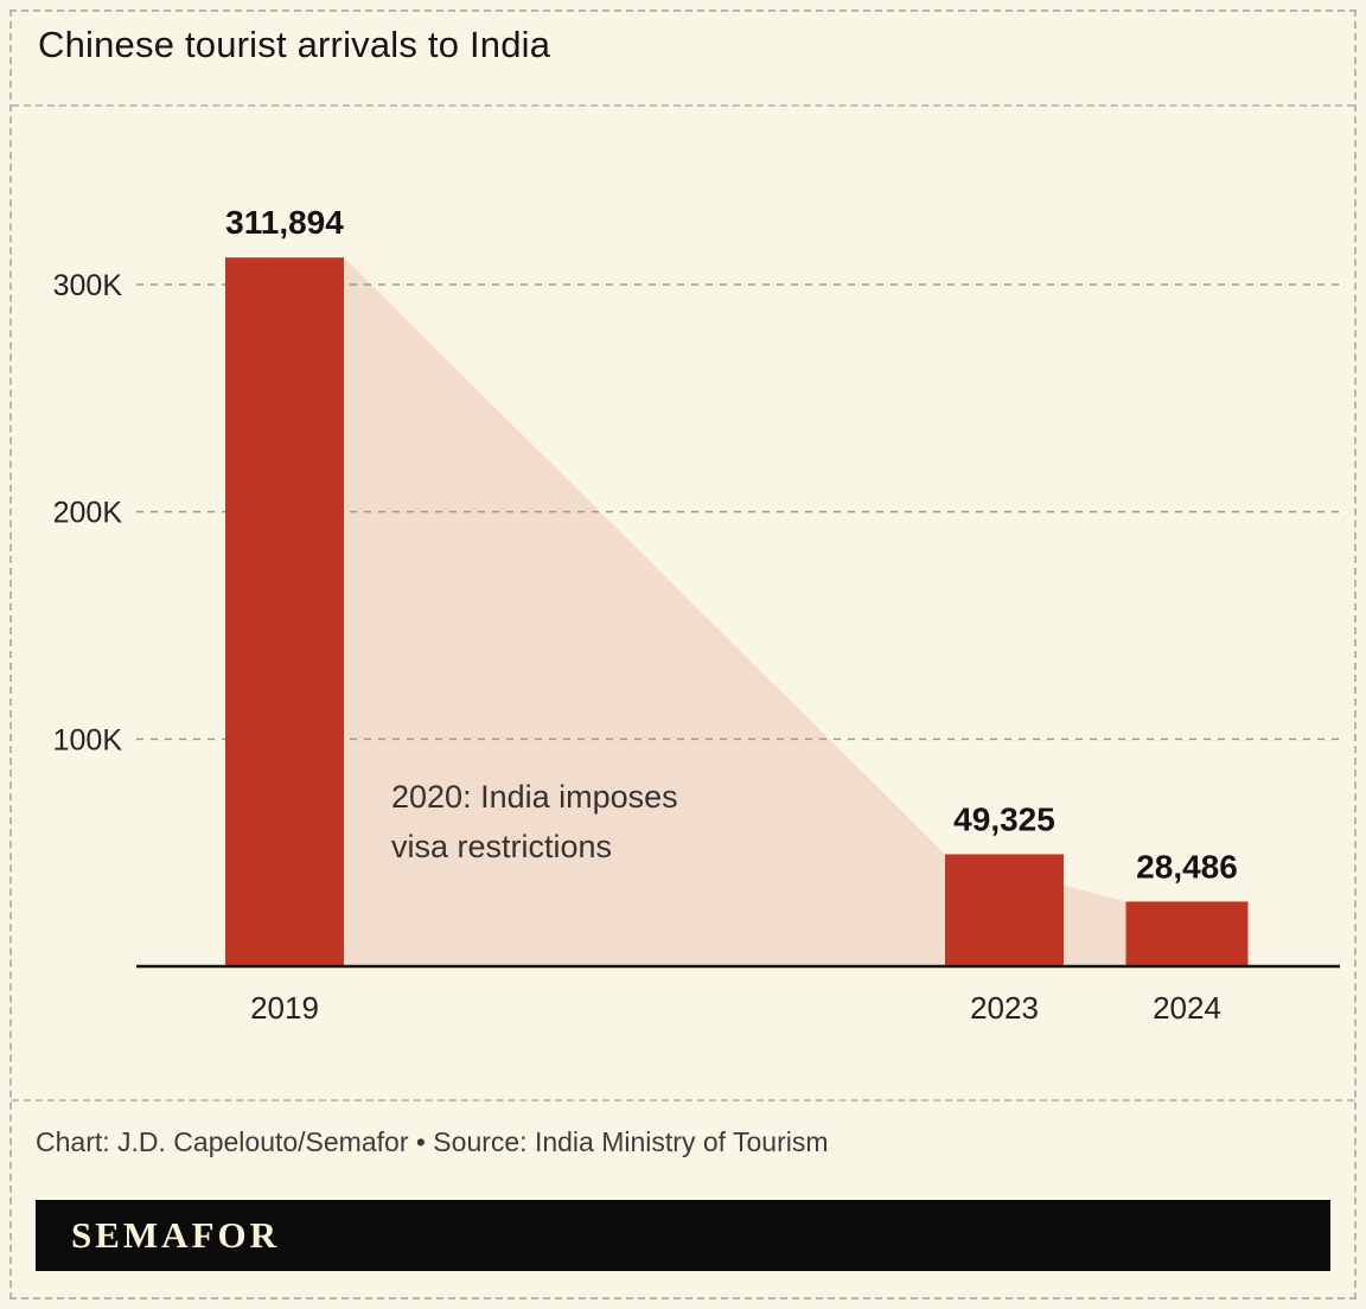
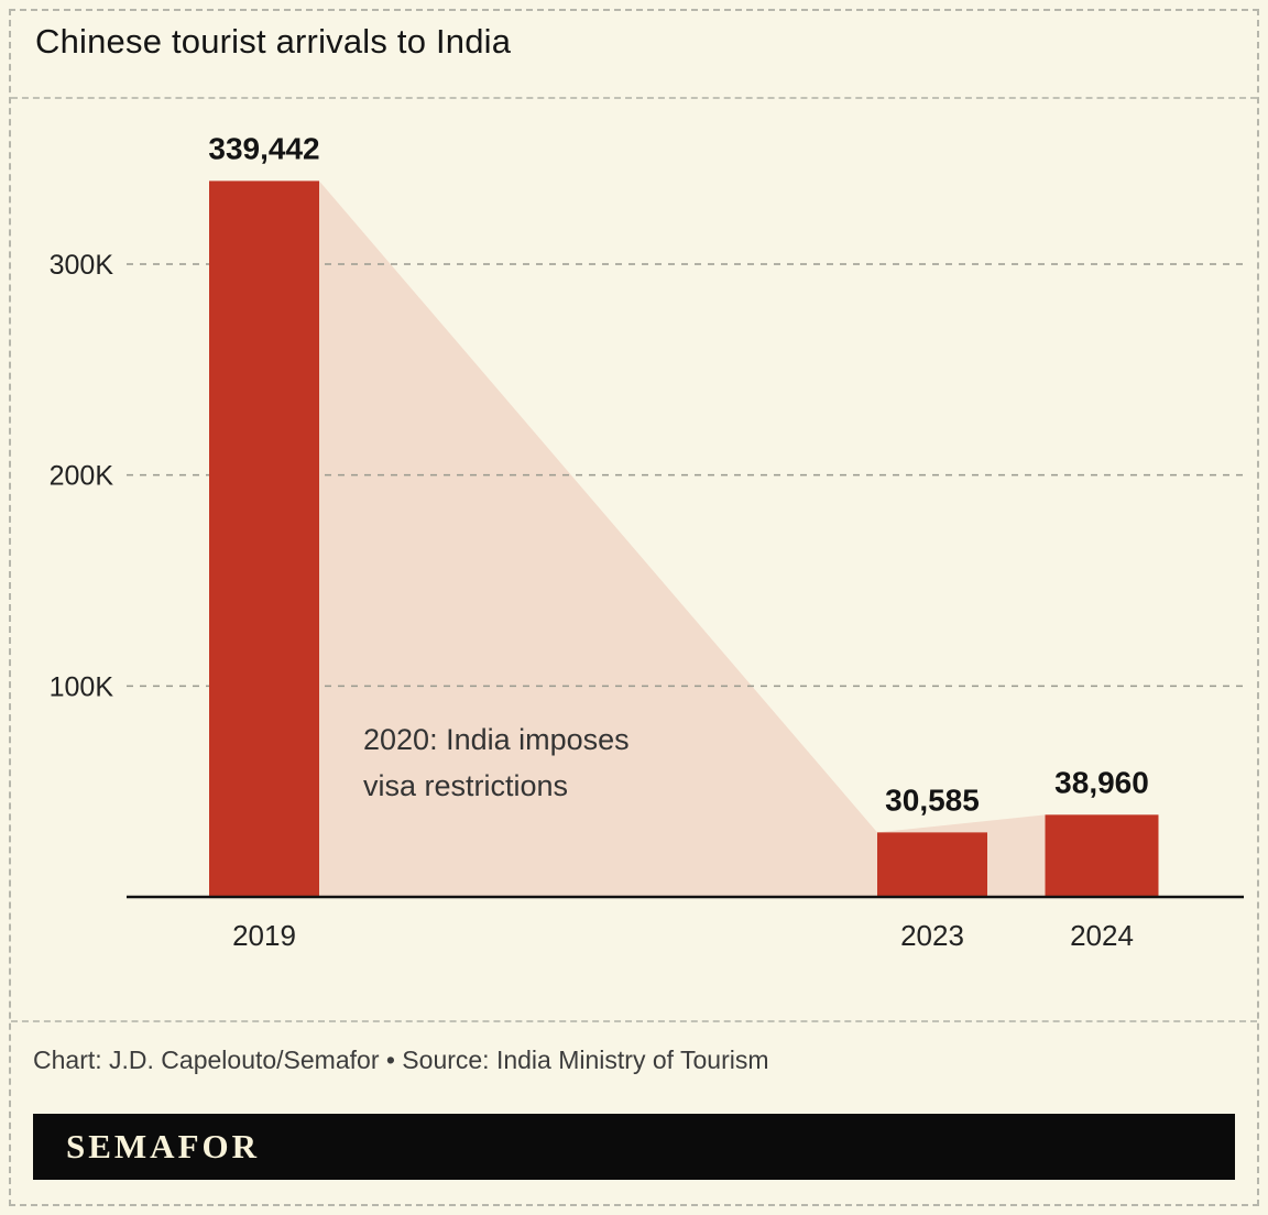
2019: 311,894 -> 339,442
2023: 49,325 -> 30,585
2024: 28,486 -> 38,960
